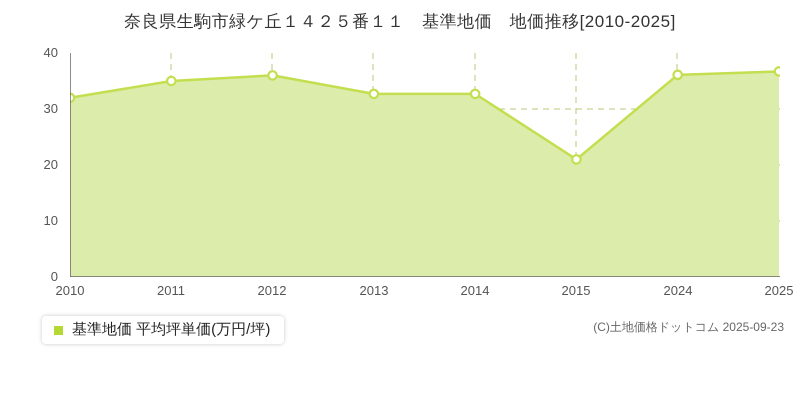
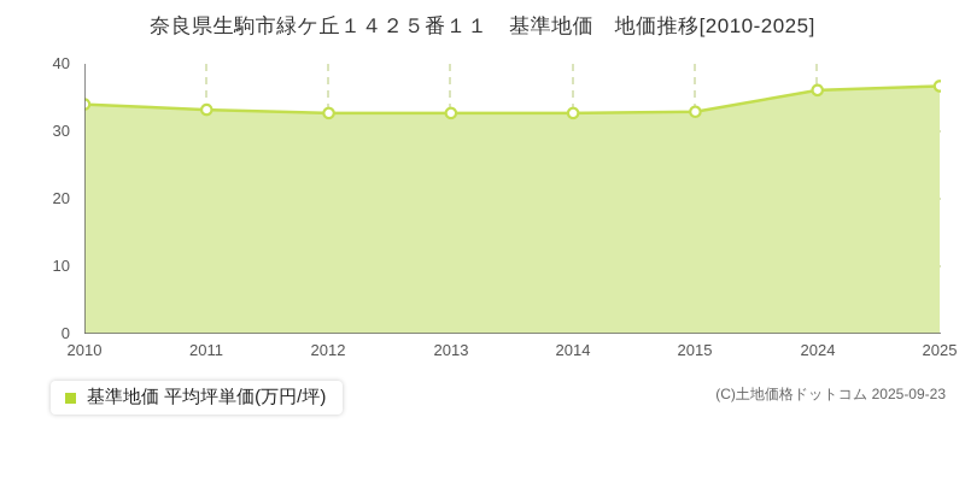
2010: 32 -> 34
2011: 35 -> 33
2012: 36 -> 33
2015: 21 -> 33
